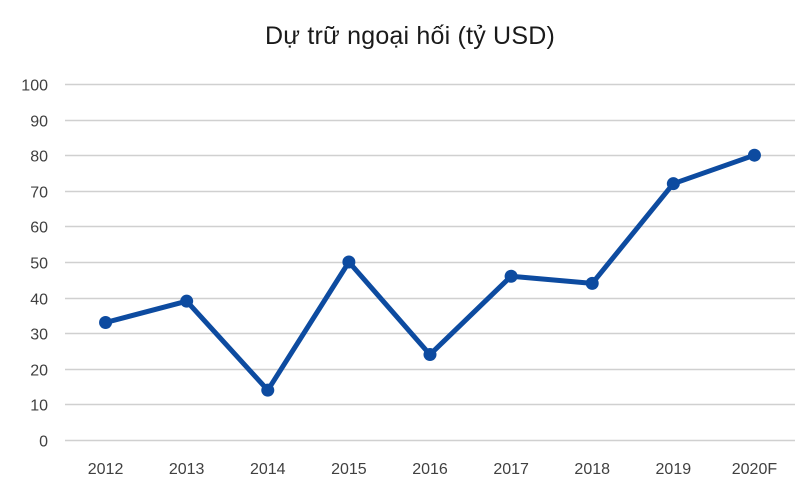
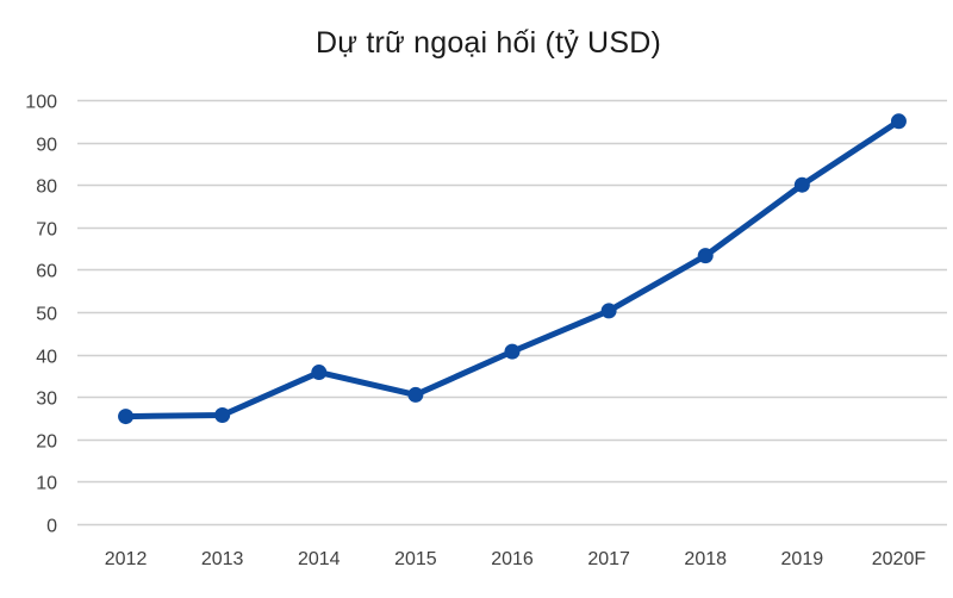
2012: 33 -> 25
2013: 39 -> 26
2014: 14 -> 36
2015: 50 -> 30
2016: 24 -> 41
2017: 46 -> 50
2018: 44 -> 63
2019: 72 -> 80
2020F: 80 -> 95
